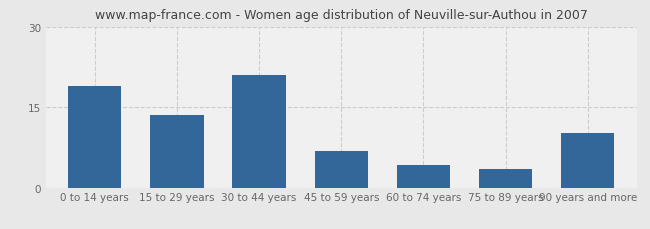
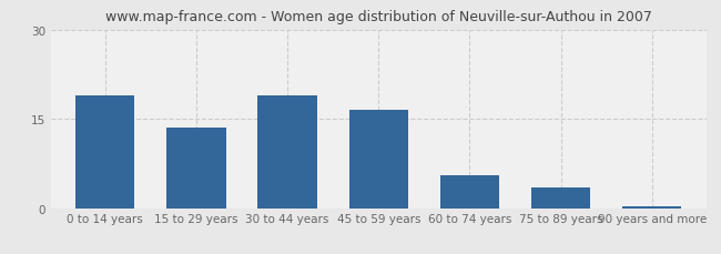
30 to 44 years: 21.0 -> 19.0
45 to 59 years: 6.8 -> 16.5
60 to 74 years: 4.2 -> 5.5
90 years and more: 10.2 -> 0.3
